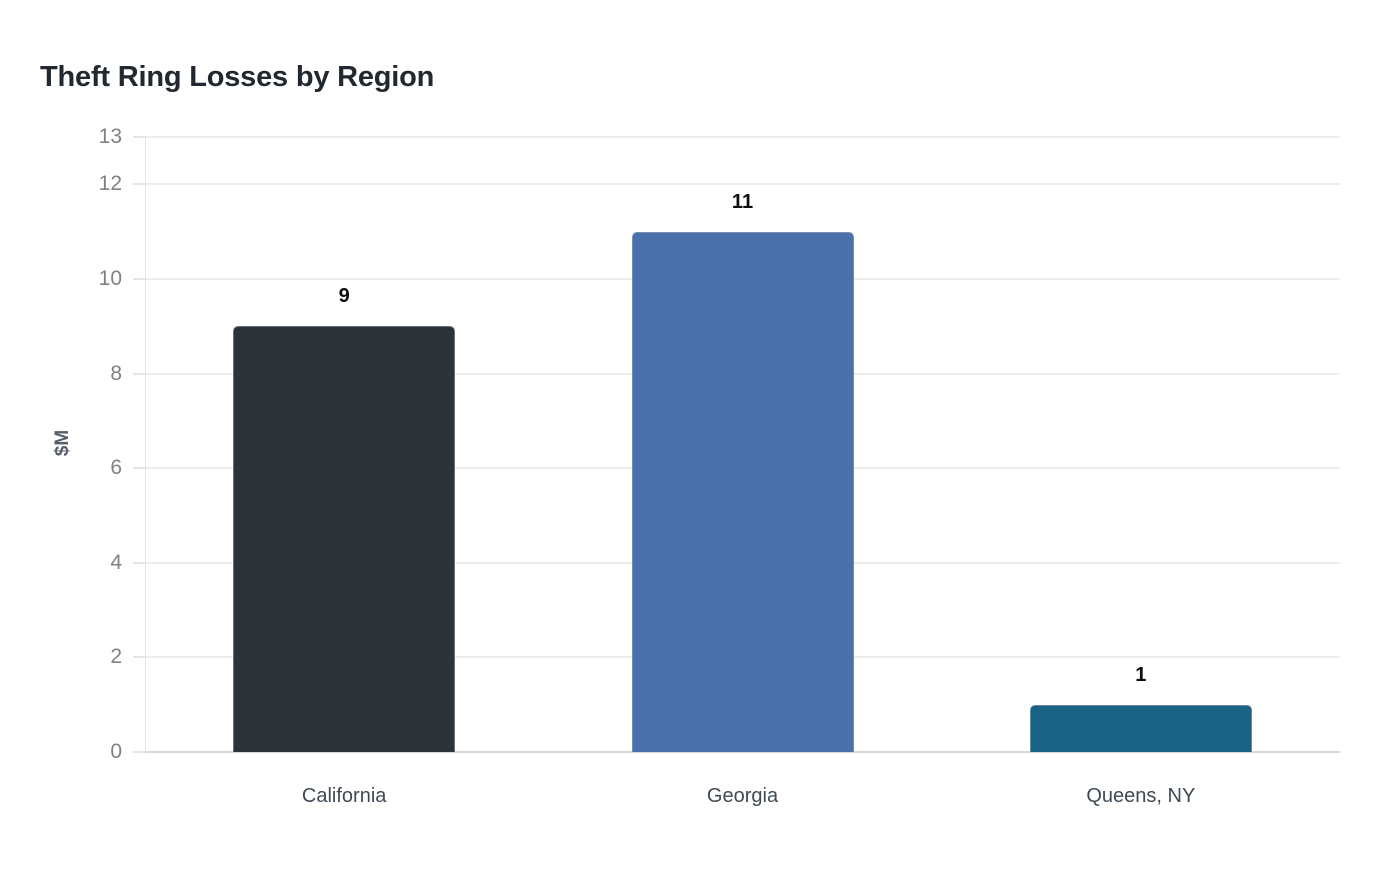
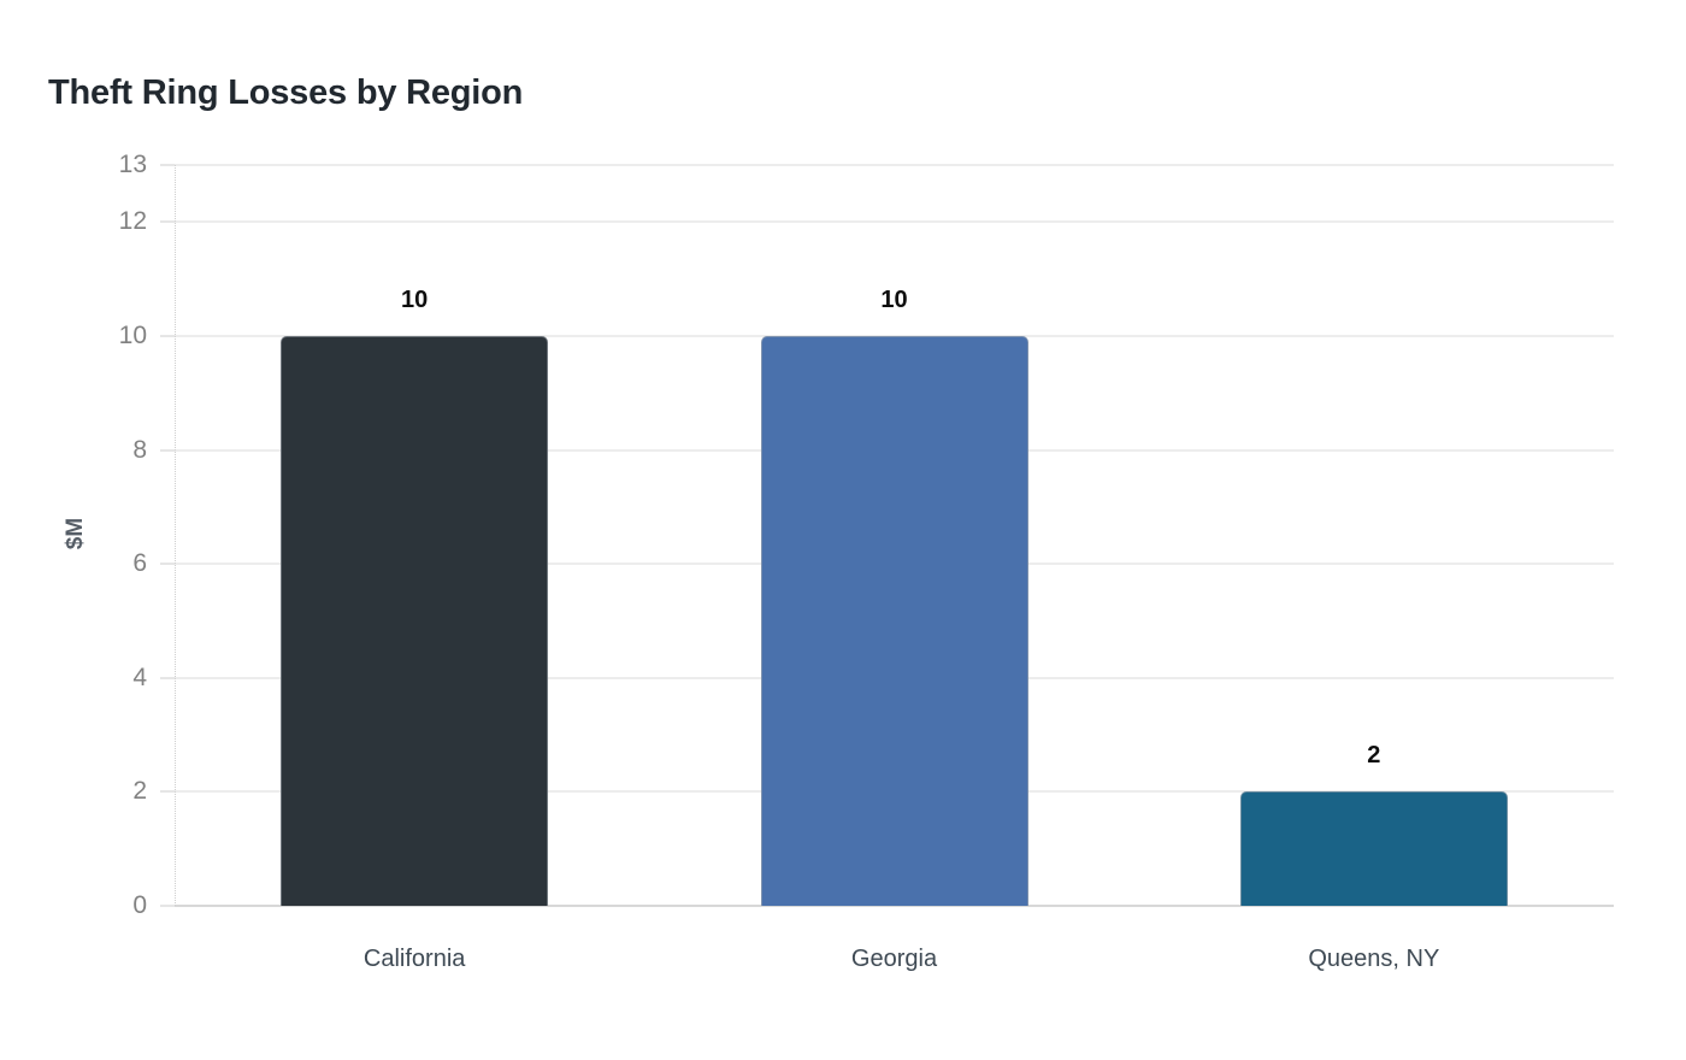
California: 9 -> 10
Georgia: 11 -> 10
Queens, NY: 1 -> 2
